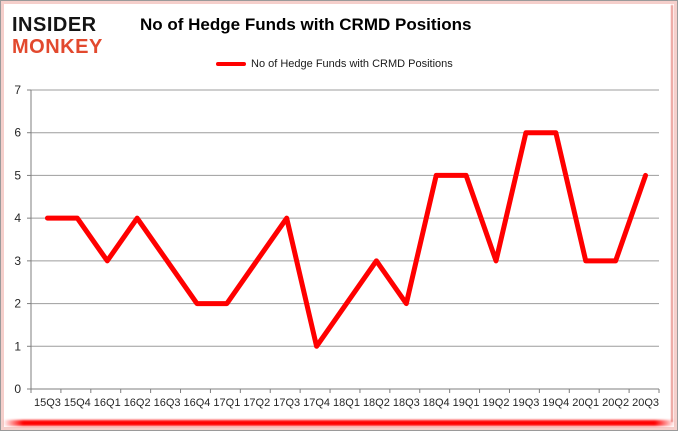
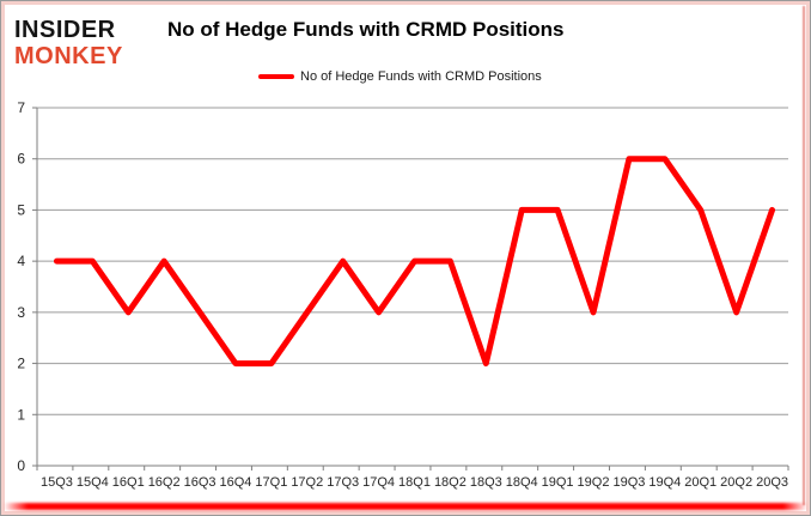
17Q4: 1 -> 3
18Q1: 2 -> 4
18Q2: 3 -> 4
20Q1: 3 -> 5
